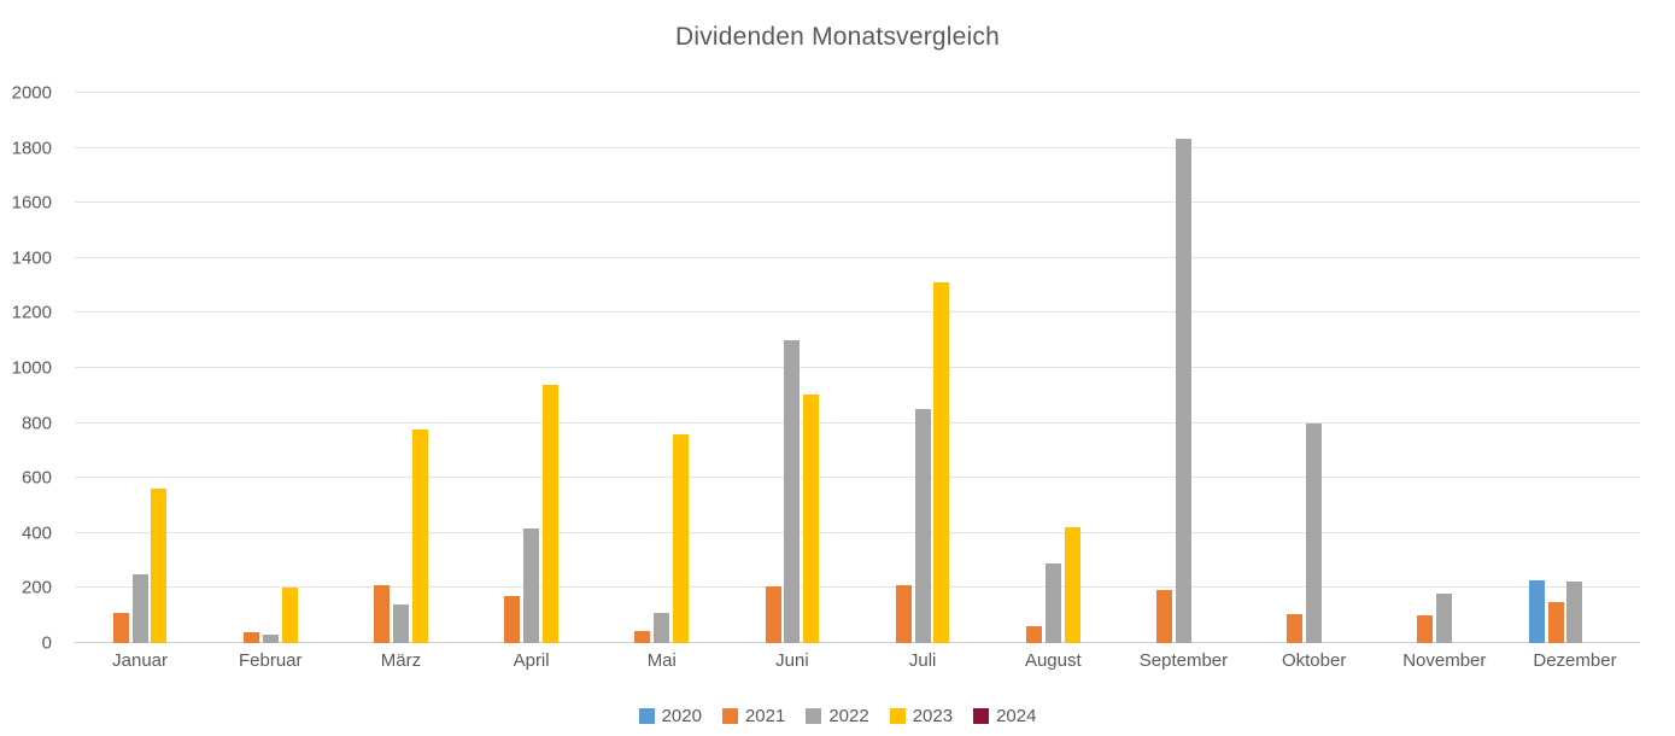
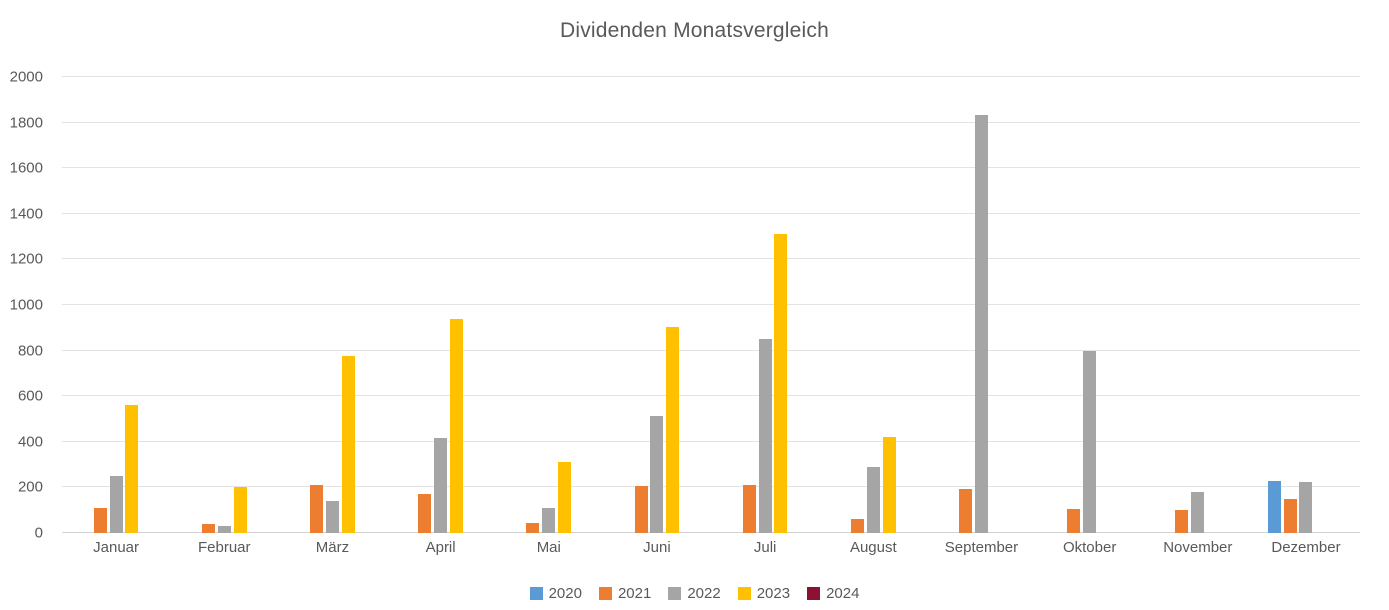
2023/Mai: 760 -> 310
2022/Juni: 1100 -> 520
